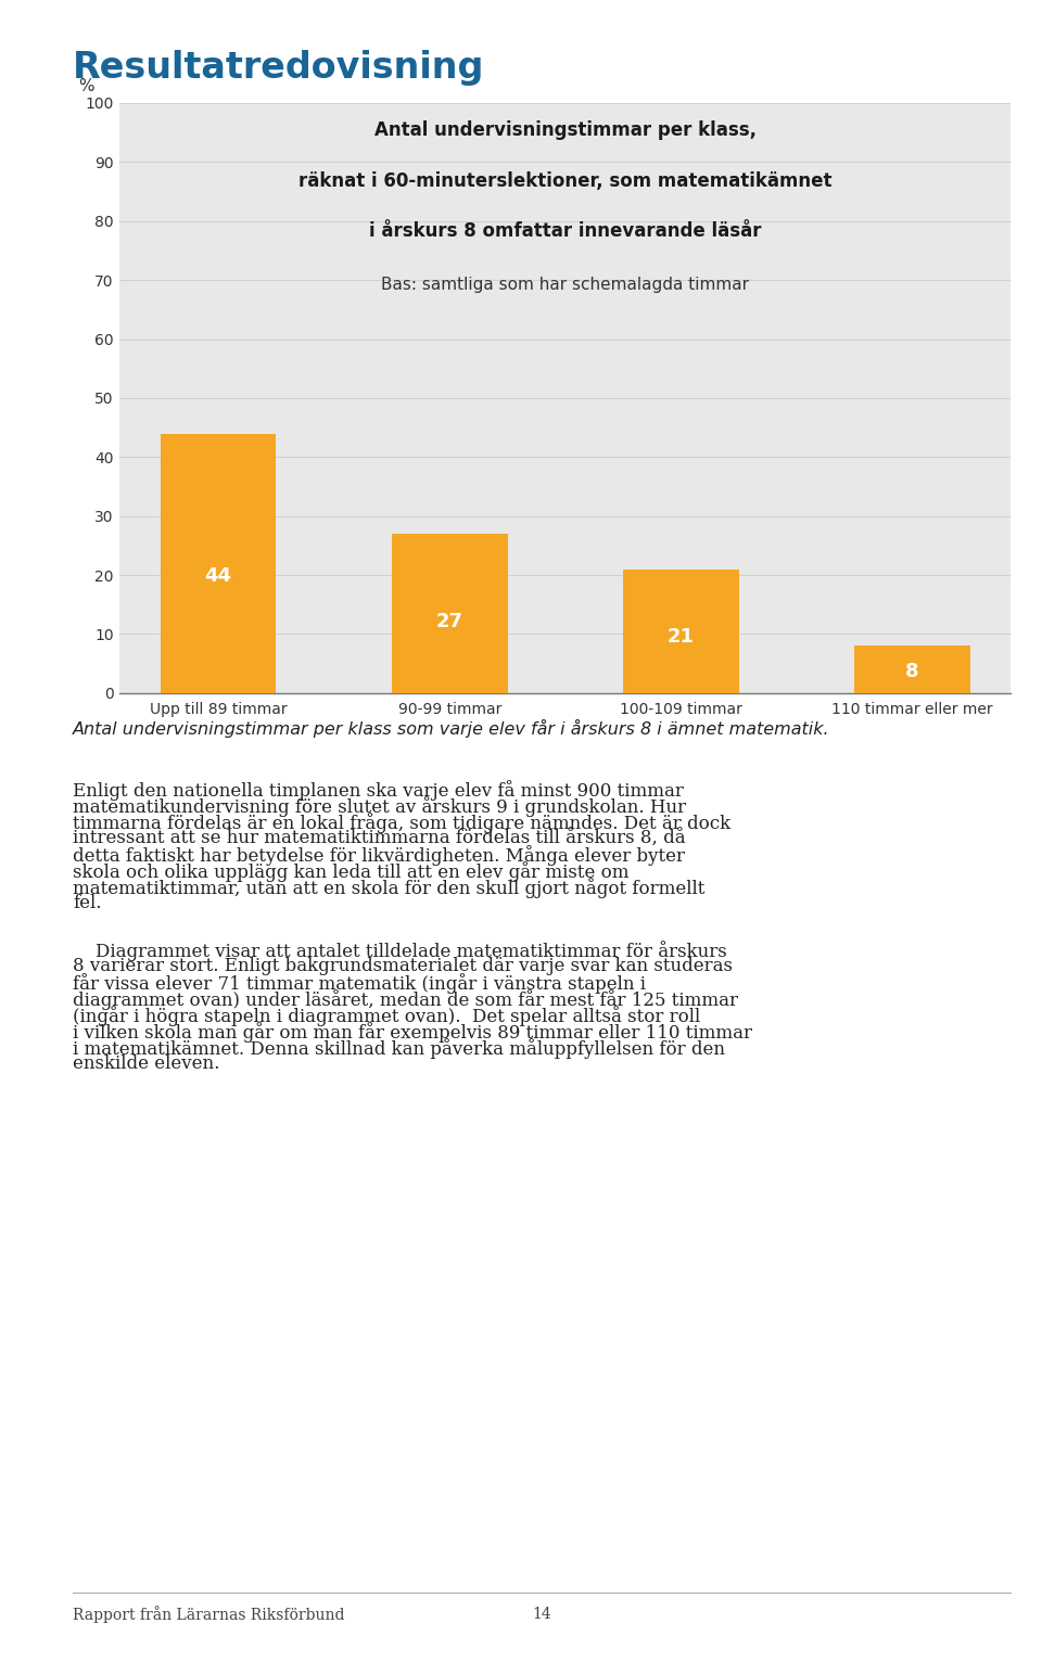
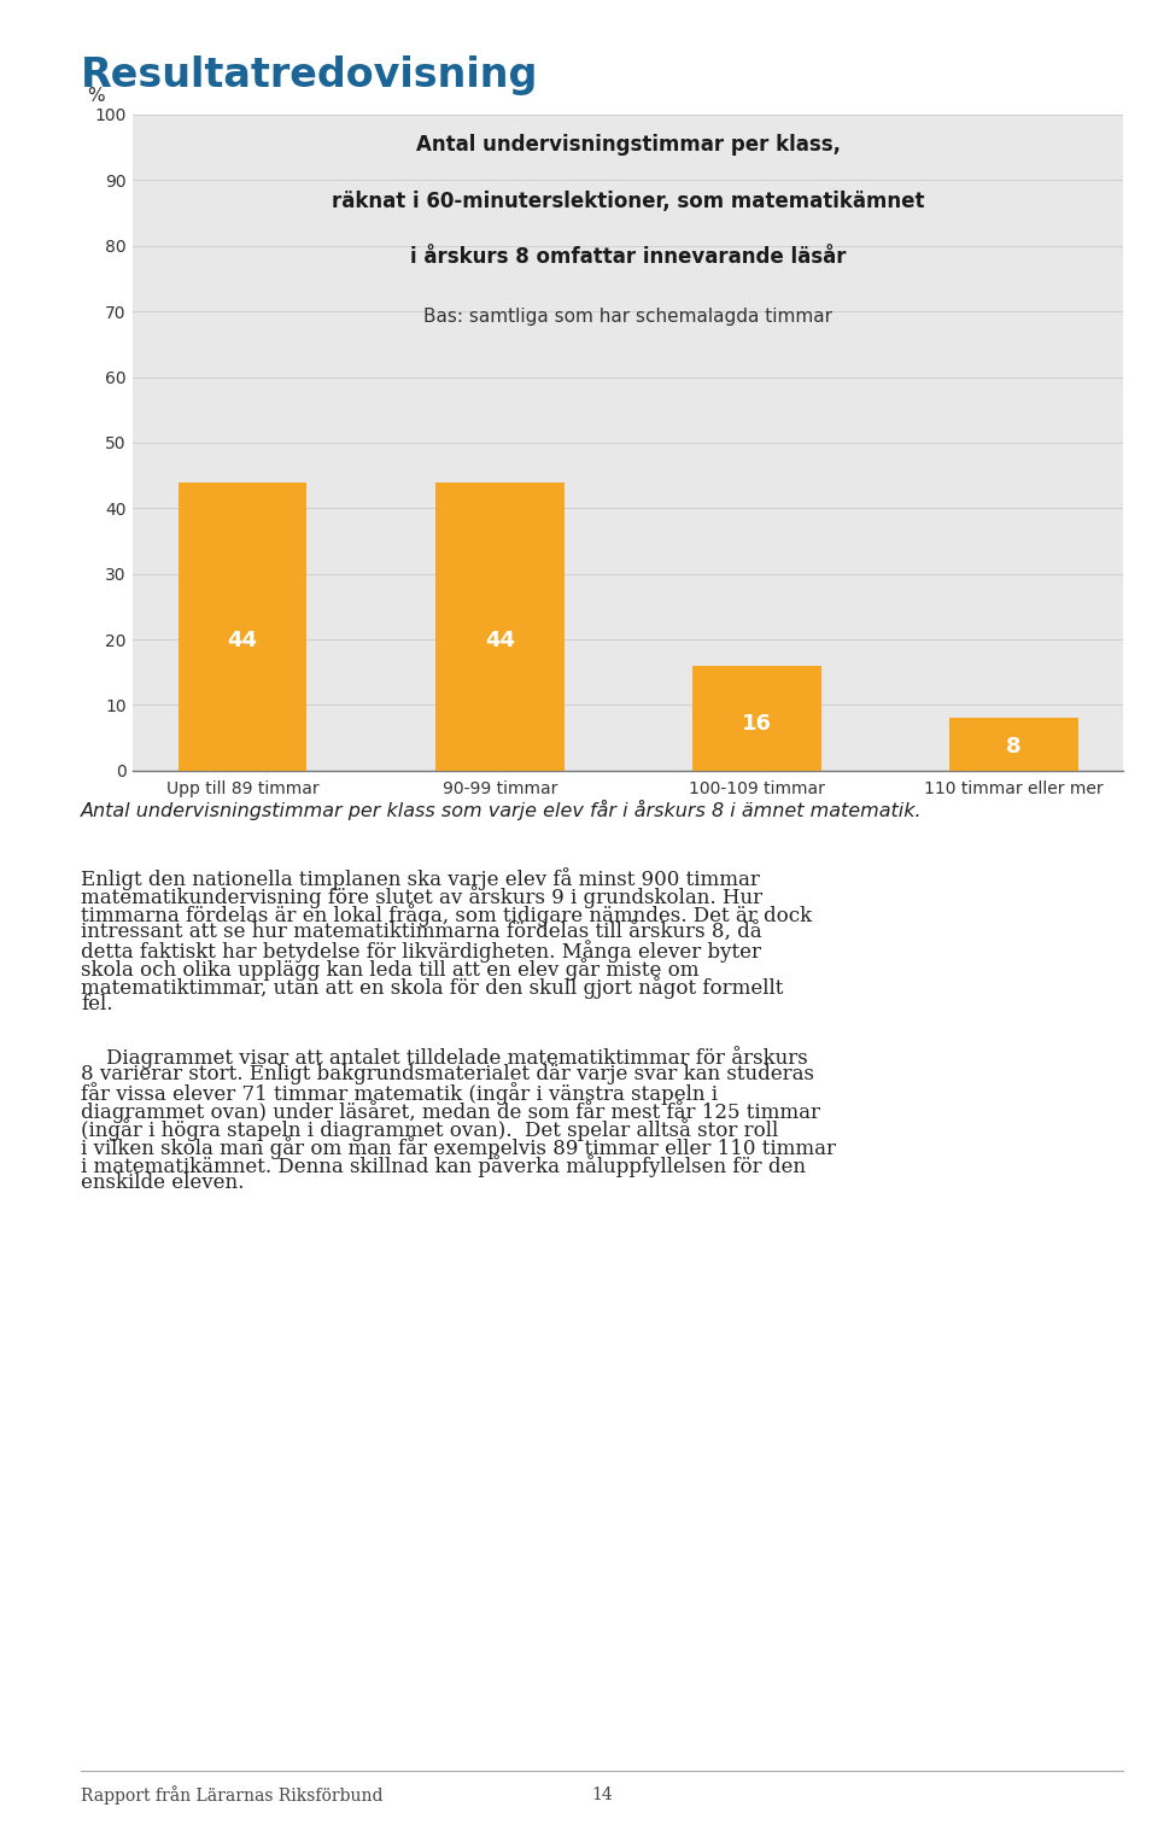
90-99 timmar: 27 -> 44
100-109 timmar: 21 -> 16
